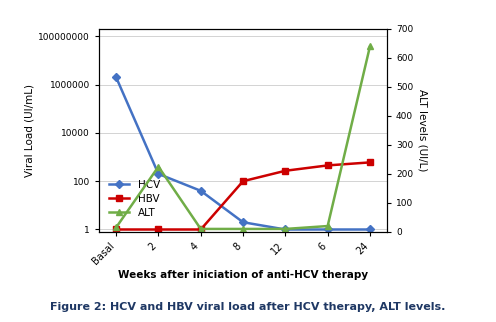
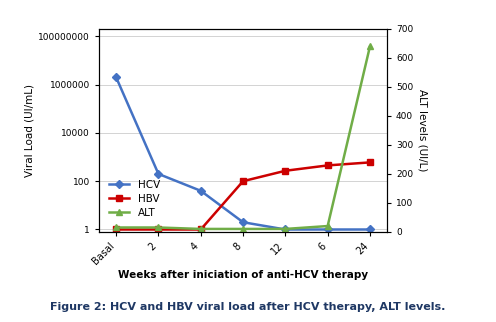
ALT/2: 225 -> 15
